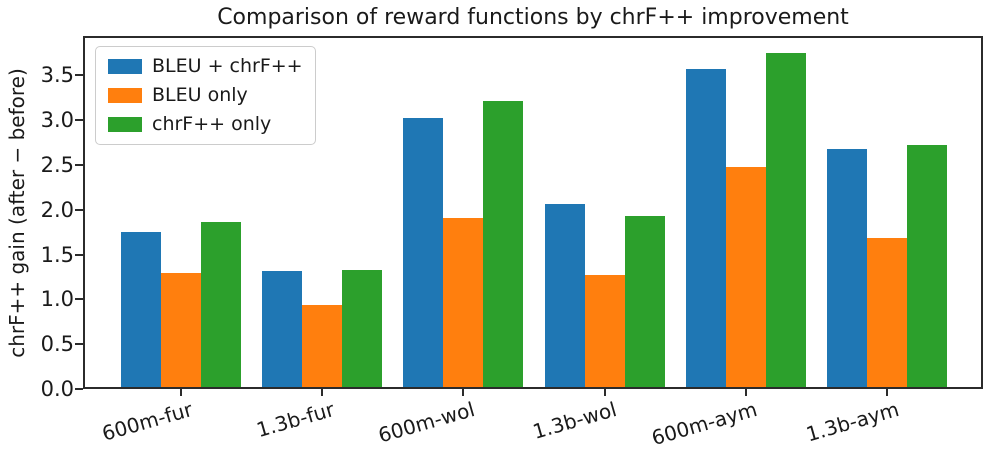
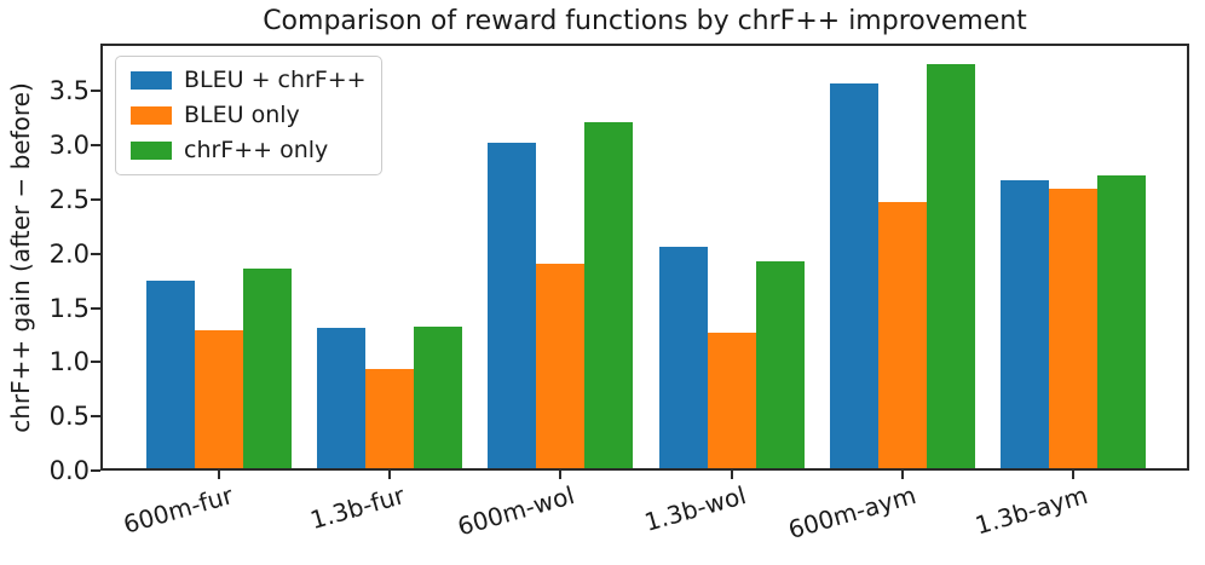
BLEU only/1.3b-aym: 1.7 -> 2.6
